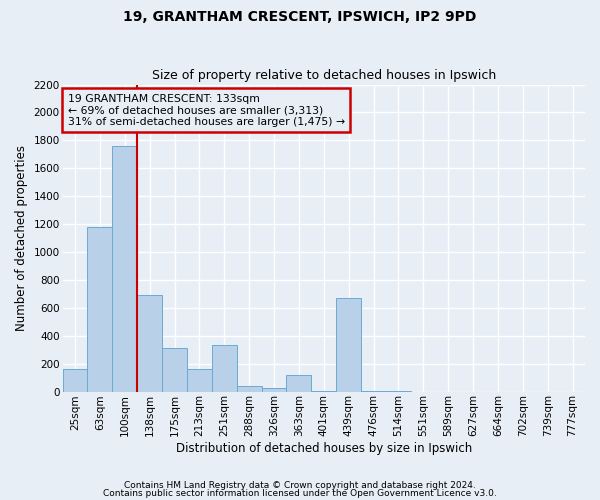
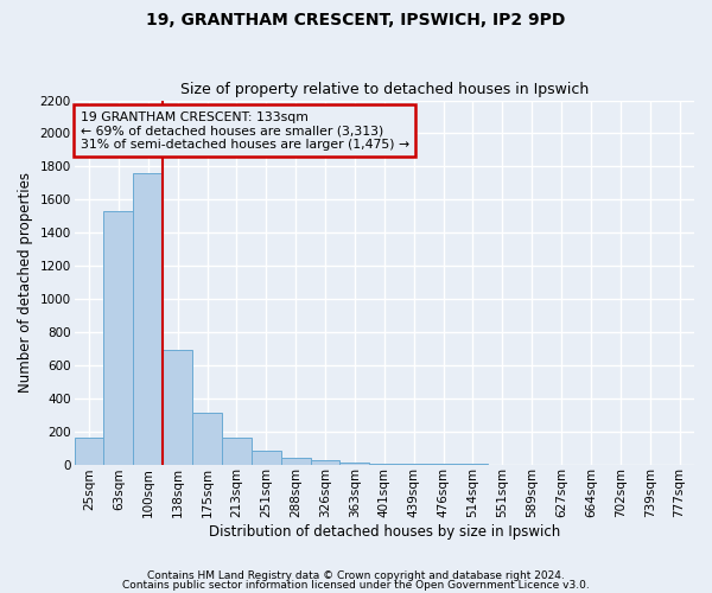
63sqm: 1180 -> 1530
251sqm: 330 -> 80
363sqm: 120 -> 10
439sqm: 670 -> 0
